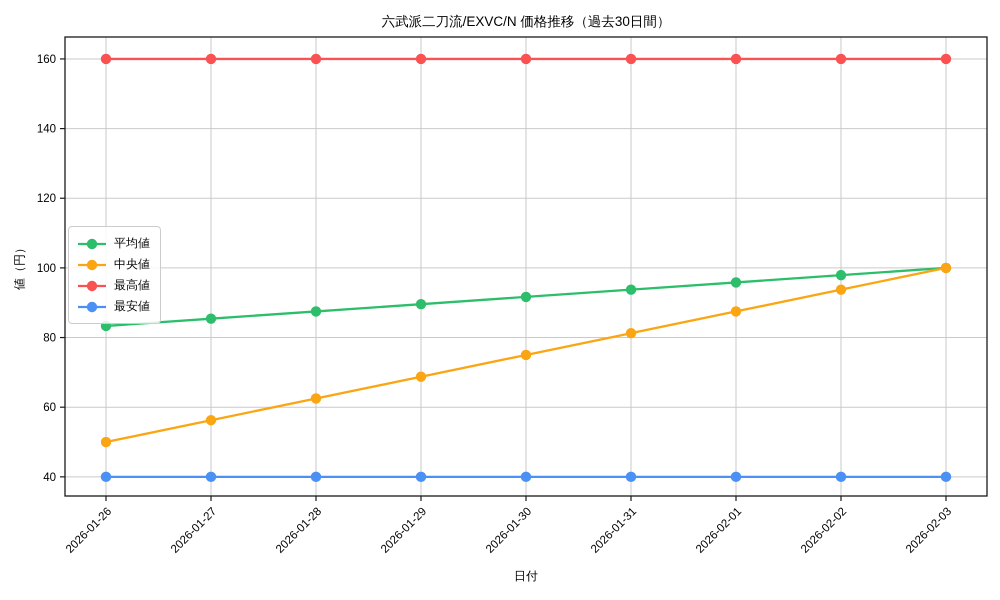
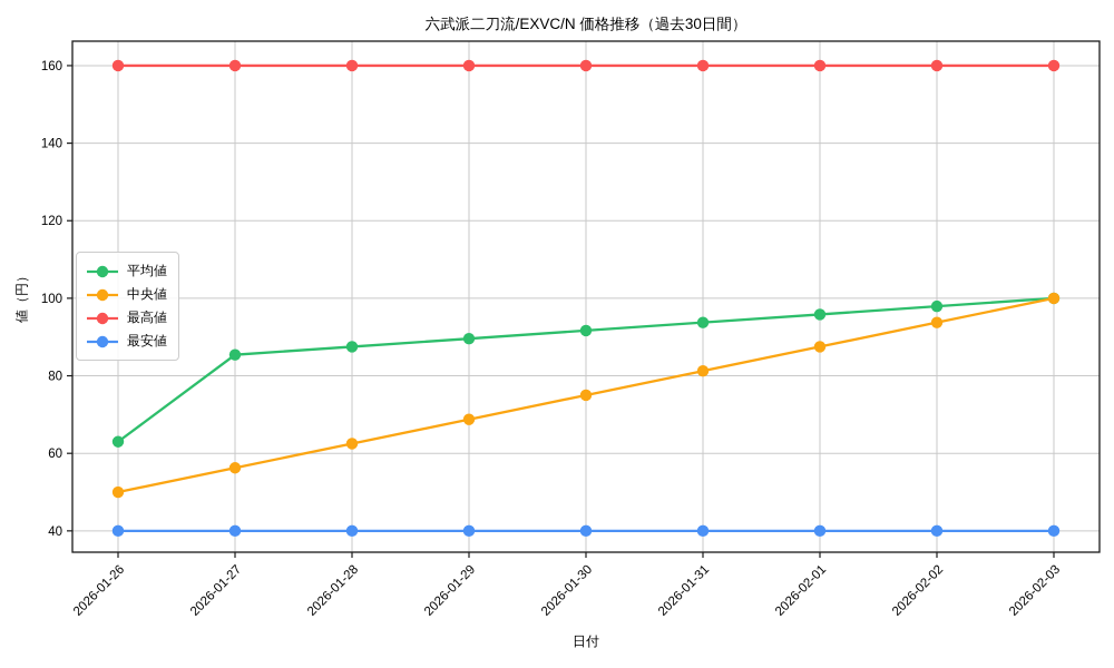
平均値/2026-01-26: 83 -> 63
